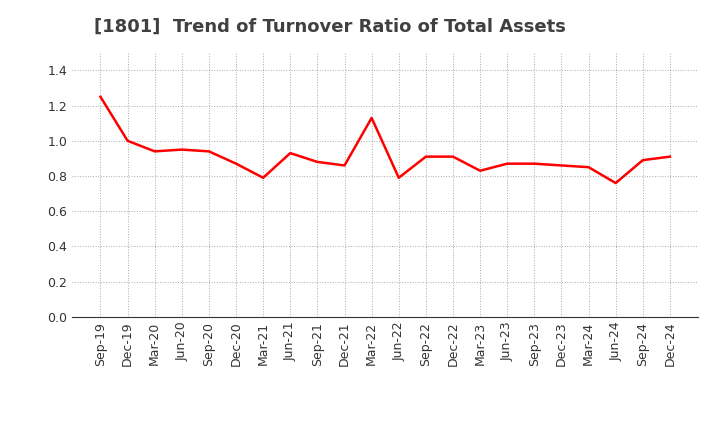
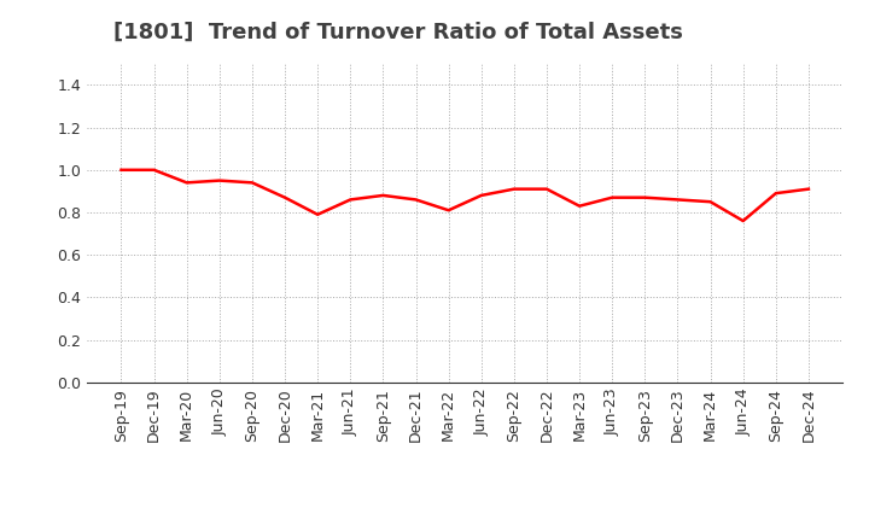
Sep-19: 1.25 -> 1.00
Jun-21: 0.93 -> 0.86
Mar-22: 1.13 -> 0.81
Jun-22: 0.79 -> 0.88
